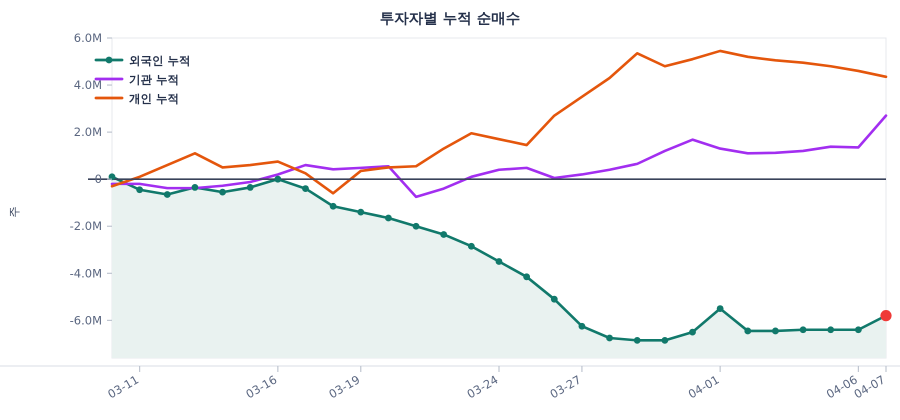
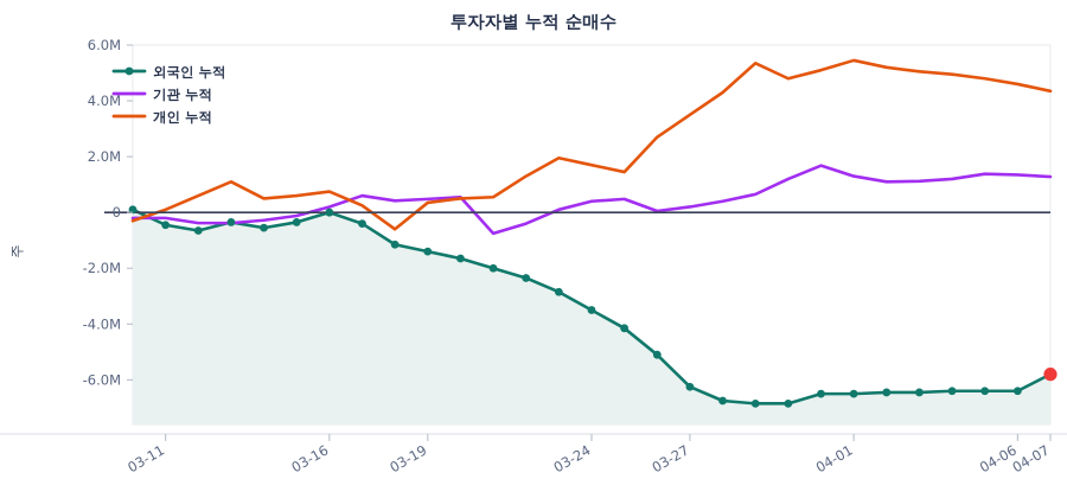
외국인 누적/04-01: -5.5M -> -6.5M
기관 누적/04-07: 2.7M -> 1.3M
